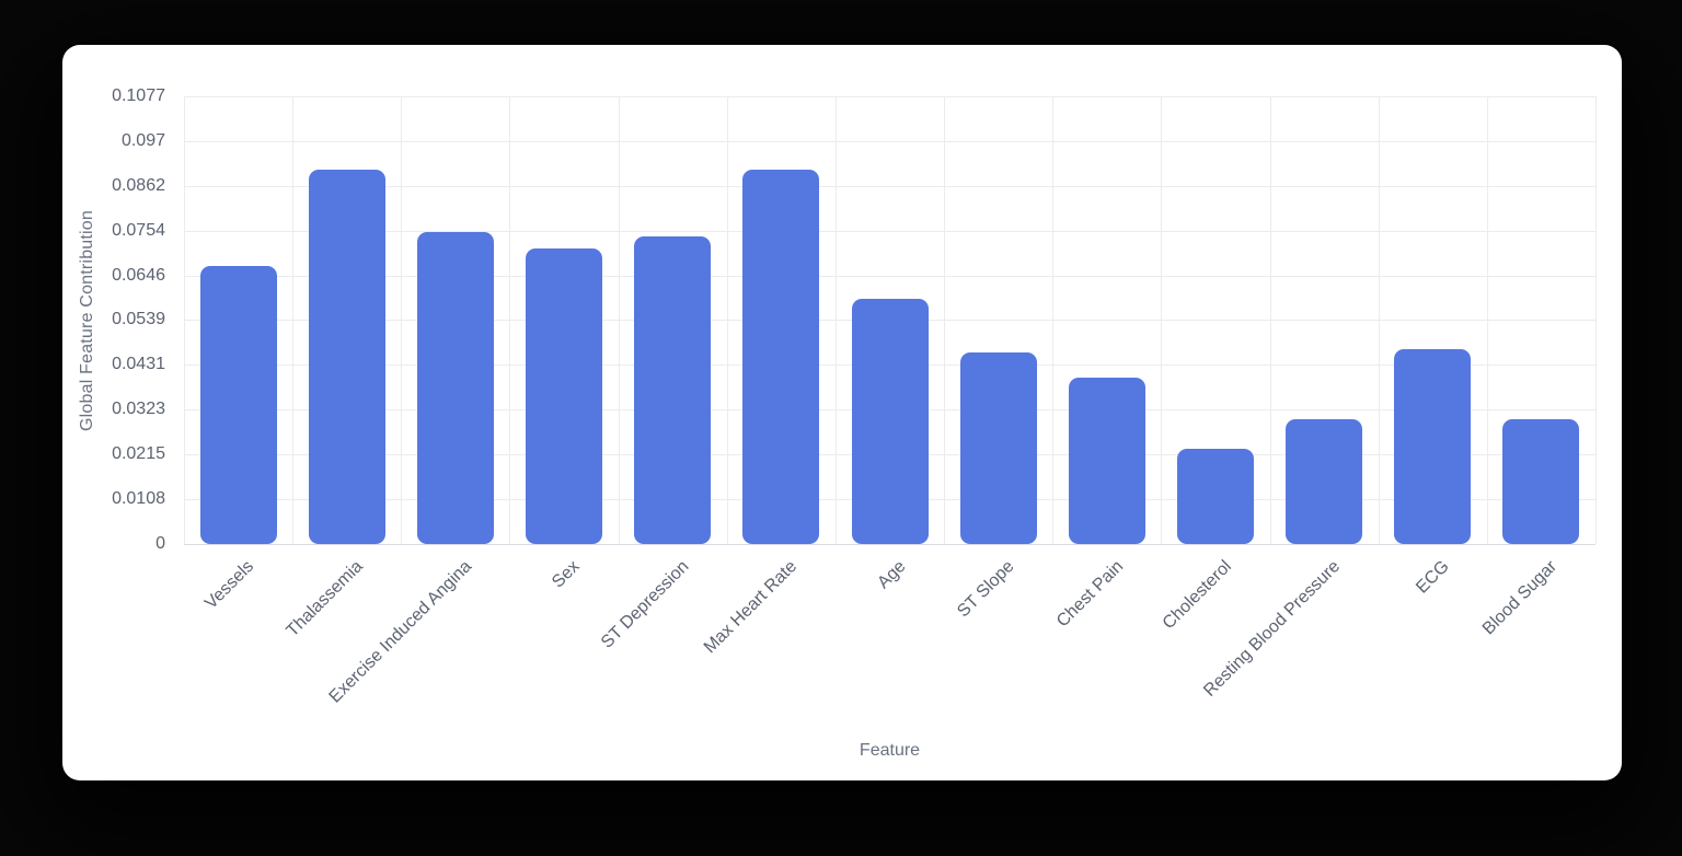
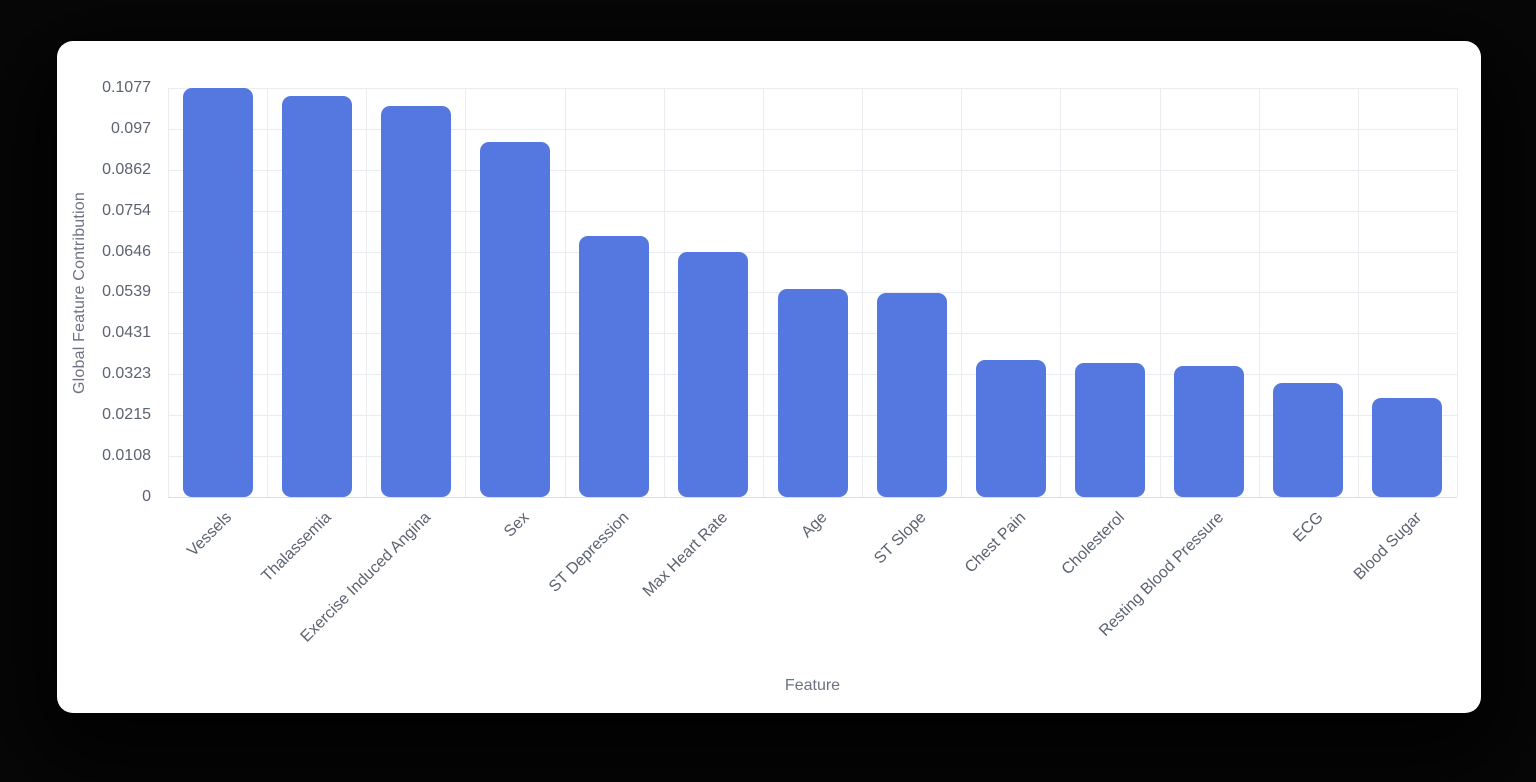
Vessels: 0.067 -> 0.108
Thalassemia: 0.090 -> 0.106
Exercise Induced Angina: 0.075 -> 0.103
Sex: 0.071 -> 0.093
ST Depression: 0.074 -> 0.069
Max Heart Rate: 0.090 -> 0.065
Age: 0.059 -> 0.055
ST Slope: 0.046 -> 0.054
Chest Pain: 0.040 -> 0.036
Cholesterol: 0.023 -> 0.035
Resting Blood Pressure: 0.030 -> 0.035
ECG: 0.047 -> 0.030
Blood Sugar: 0.030 -> 0.026
